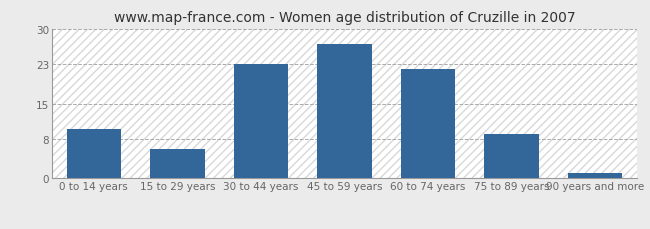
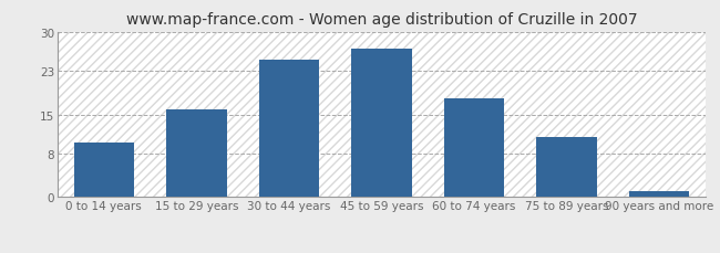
15 to 29 years: 6 -> 16
30 to 44 years: 23 -> 25
60 to 74 years: 22 -> 18
75 to 89 years: 9 -> 11
